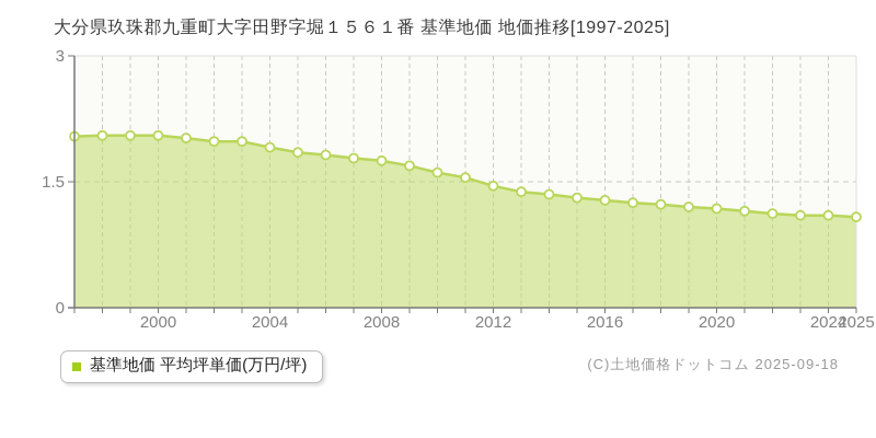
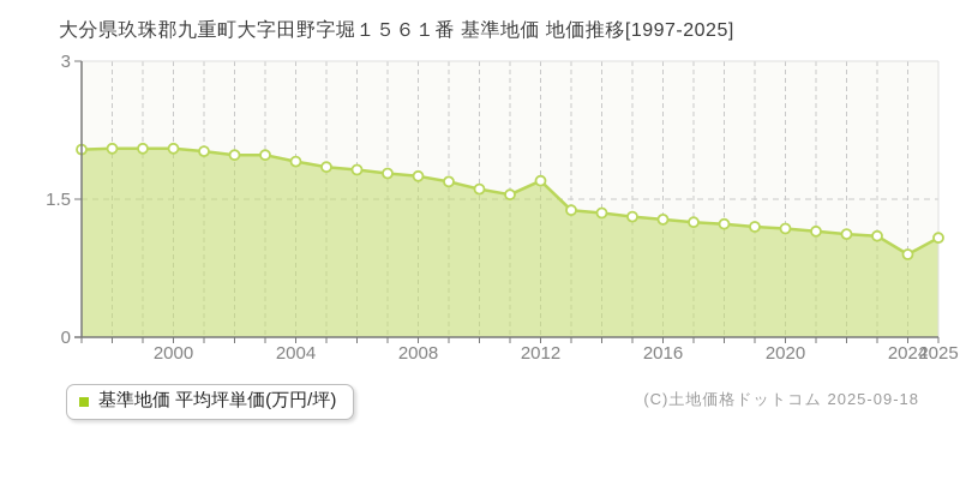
2012: 1.4 -> 1.7
2024: 1.1 -> 0.9
